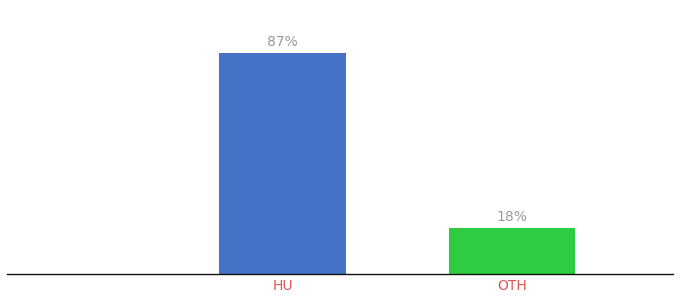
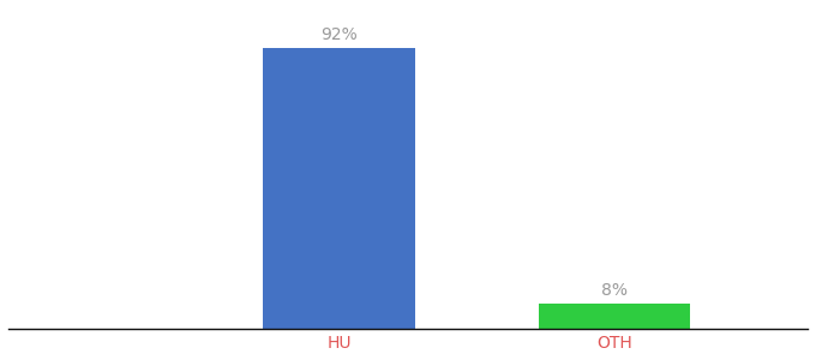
HU: 87% -> 92%
OTH: 18% -> 8%
